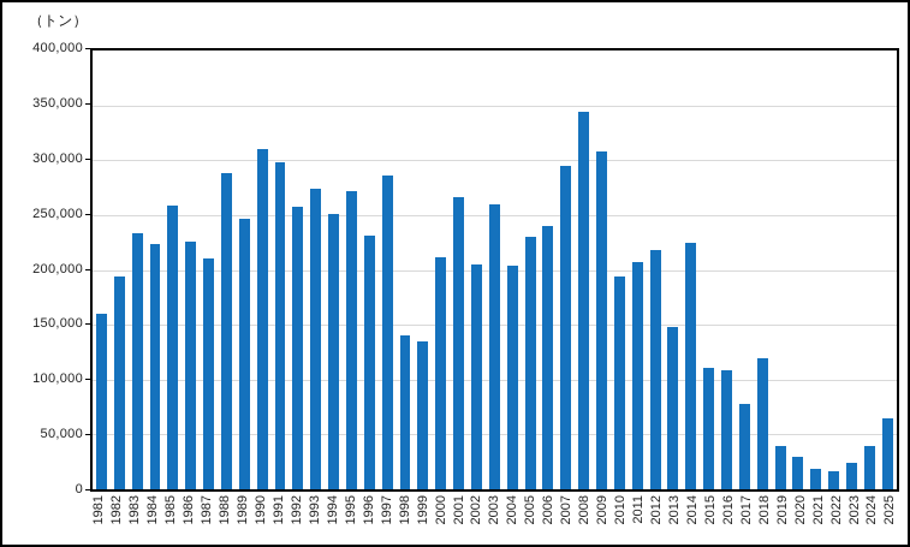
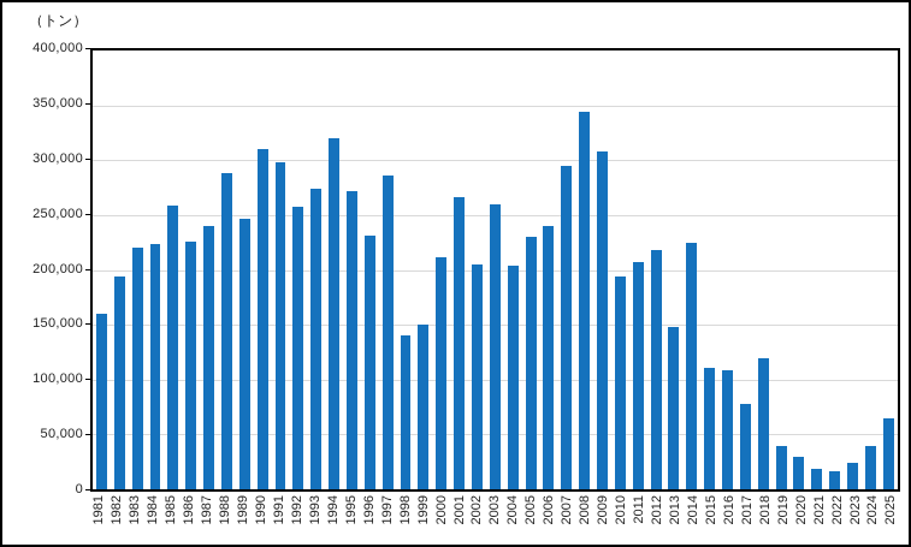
1983: 230000 -> 220000
1987: 210000 -> 240000
1994: 250000 -> 320000
1999: 140000 -> 150000
